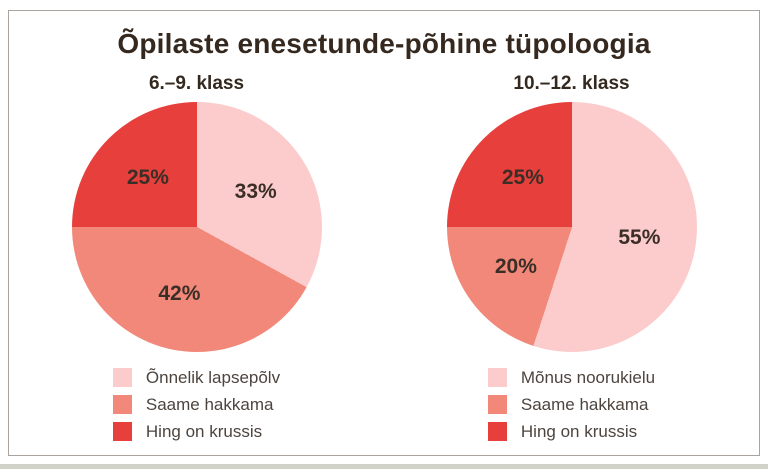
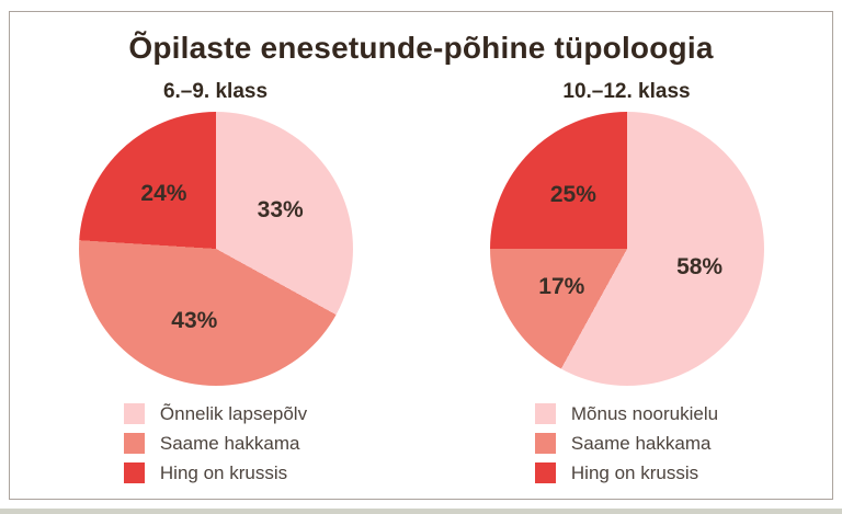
6.–9. klass/Saame hakkama: 42% -> 43%
6.–9. klass/Hing on krussis: 25% -> 24%
10.–12. klass/Mõnus noorukielu: 55% -> 58%
10.–12. klass/Saame hakkama: 20% -> 17%
